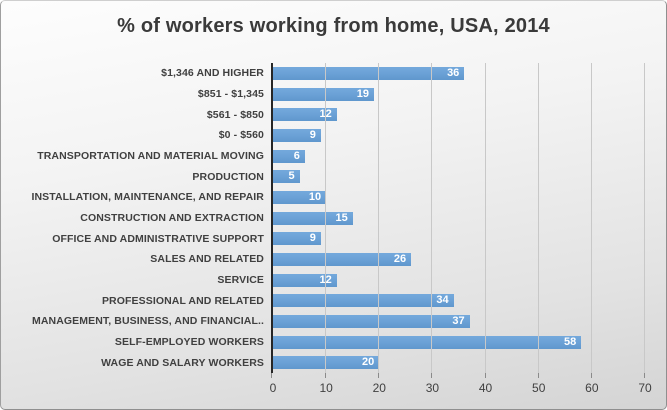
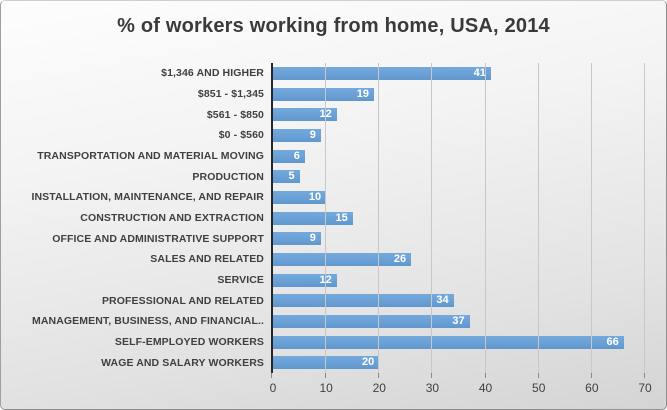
$1,346 AND HIGHER: 36 -> 41
SELF-EMPLOYED WORKERS: 58 -> 66
